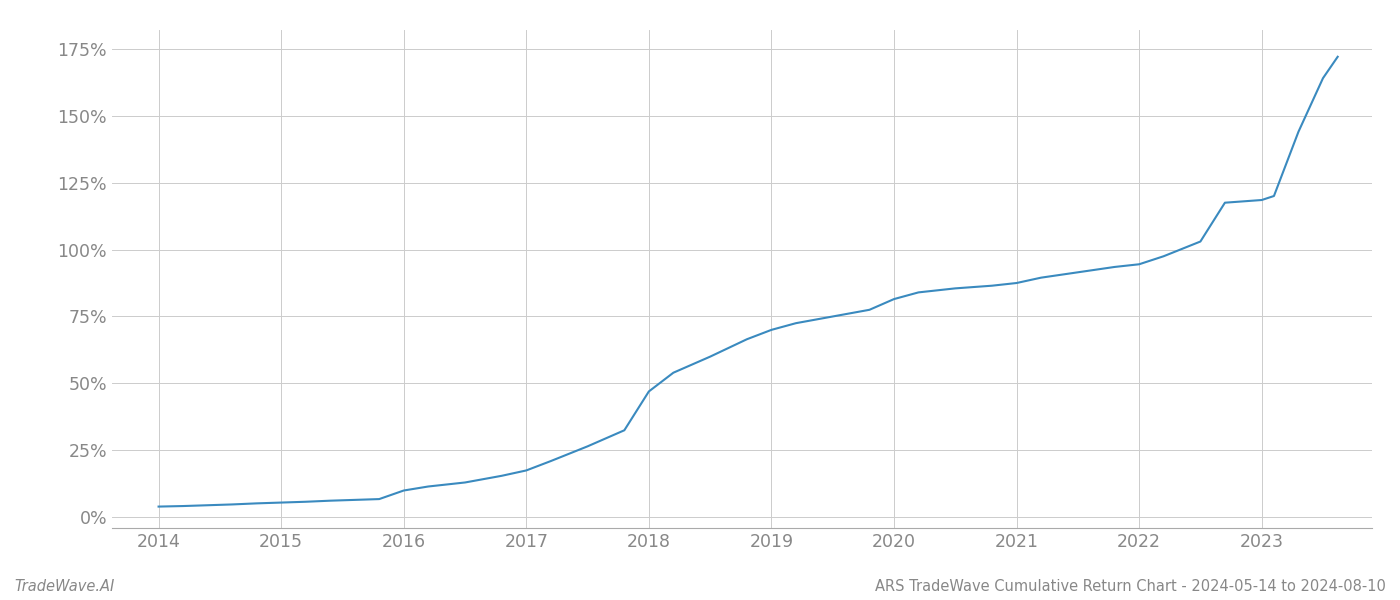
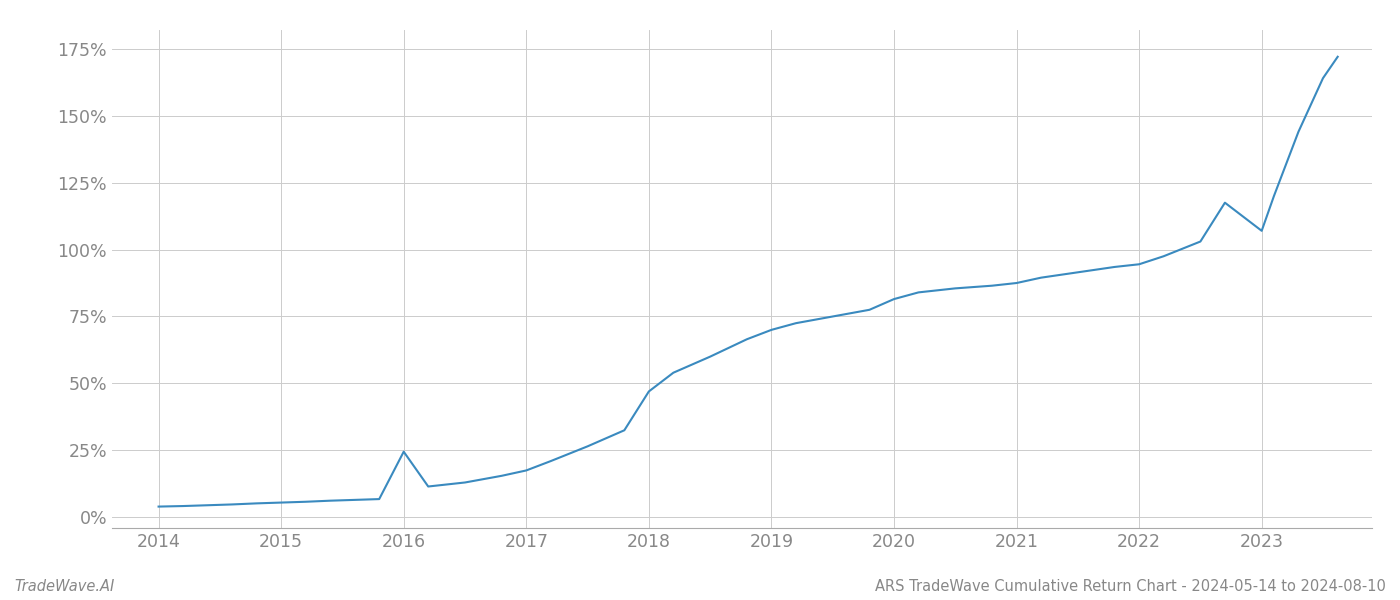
2016: 10.0% -> 24.5%
2023: 118.5% -> 107.0%
